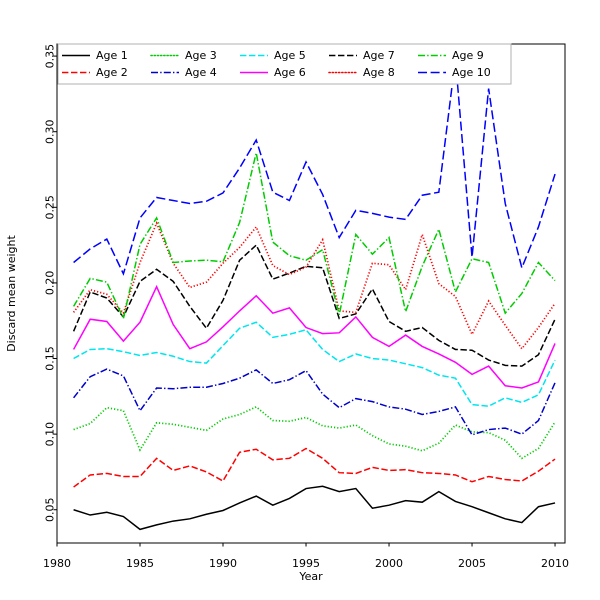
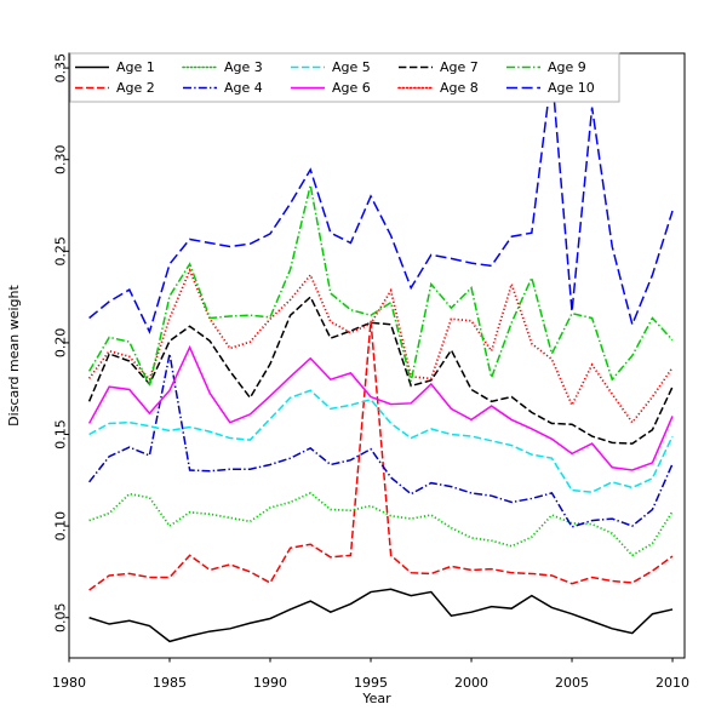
Age 3/1985: 0.089 -> 0.100
Age 4/1985: 0.116 -> 0.194
Age 2/1995: 0.090 -> 0.212
